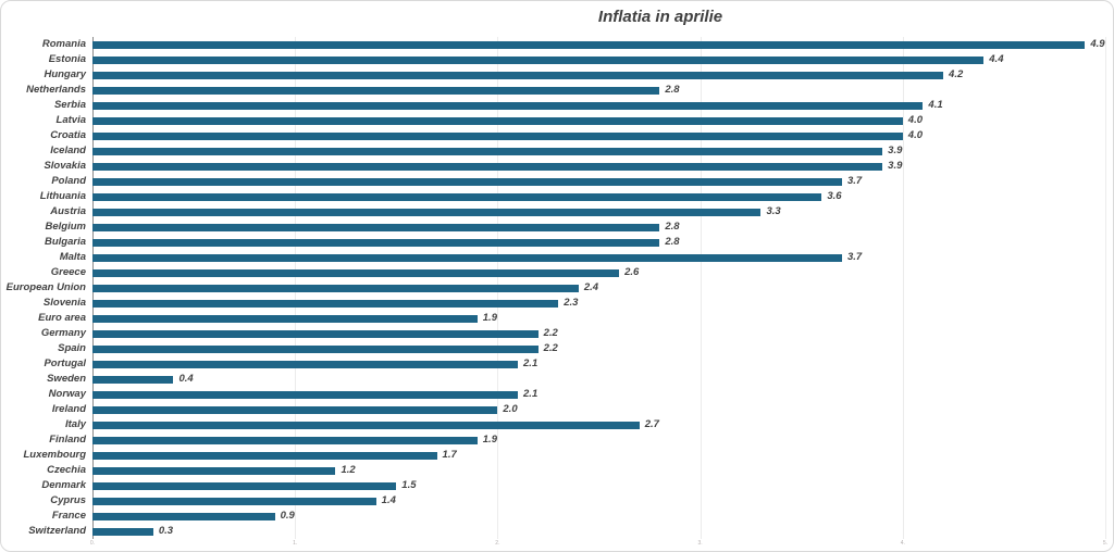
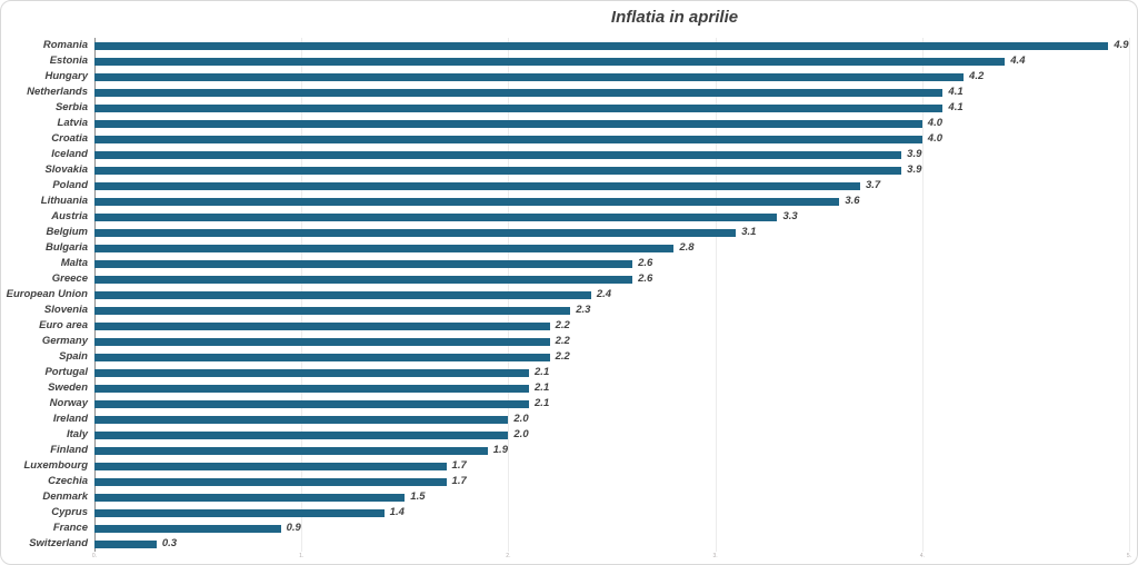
Netherlands: 2.8 -> 4.1
Belgium: 2.8 -> 3.1
Malta: 3.7 -> 2.6
Euro area: 1.9 -> 2.2
Sweden: 0.4 -> 2.1
Italy: 2.7 -> 2.0
Czechia: 1.2 -> 1.7
